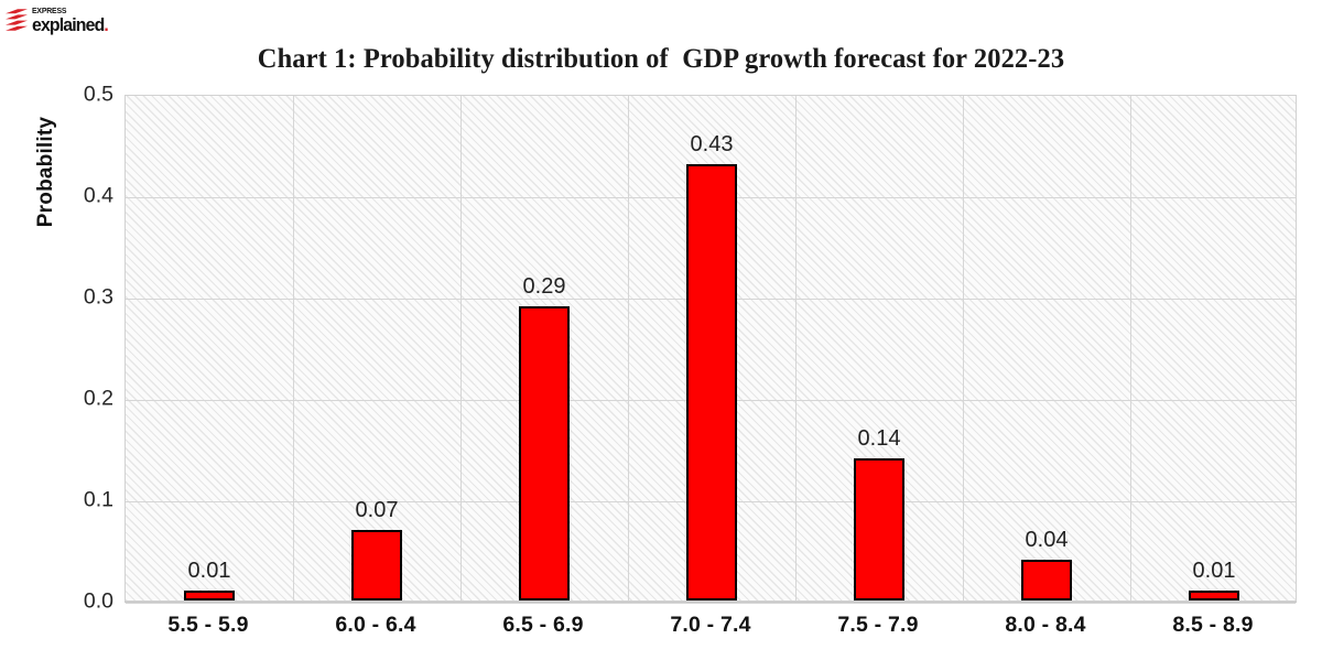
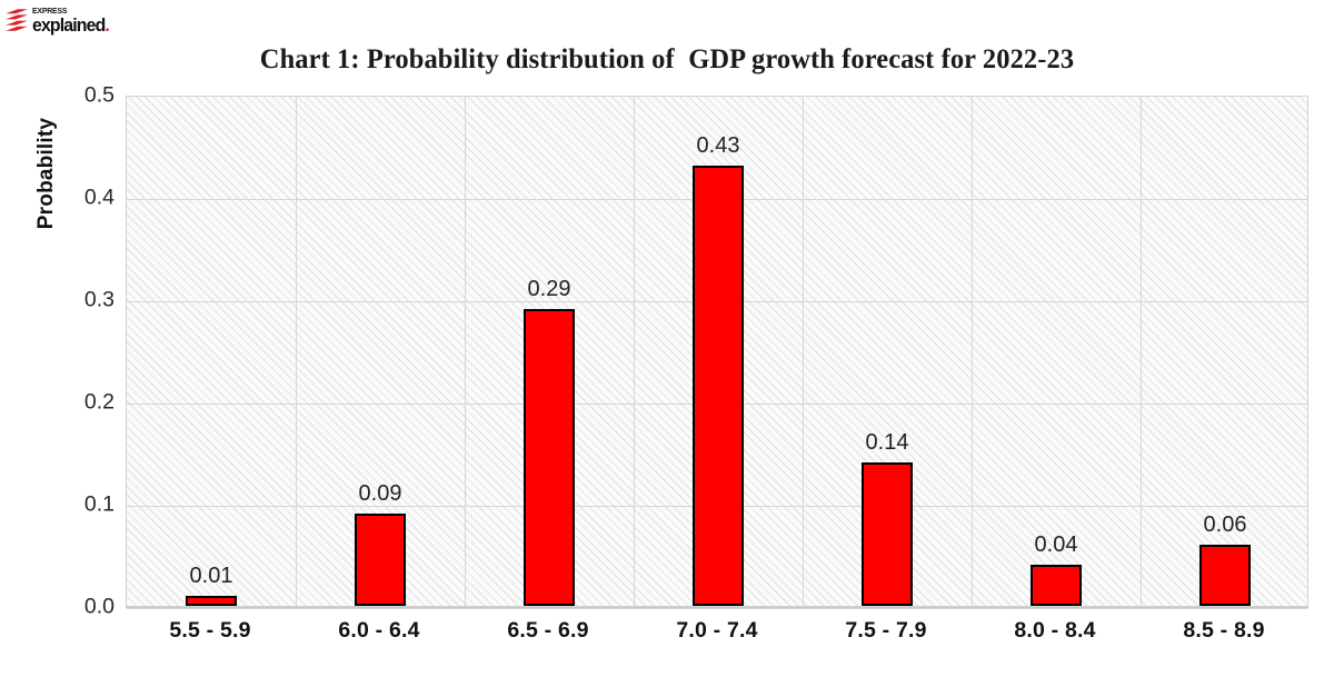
6.0 - 6.4: 0.07 -> 0.09
8.5 - 8.9: 0.01 -> 0.06
